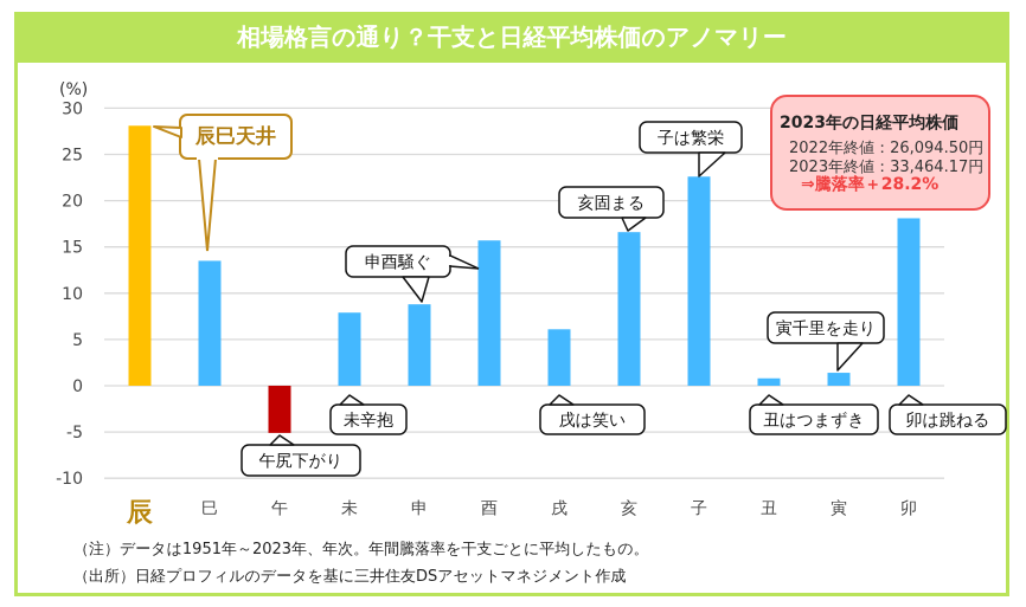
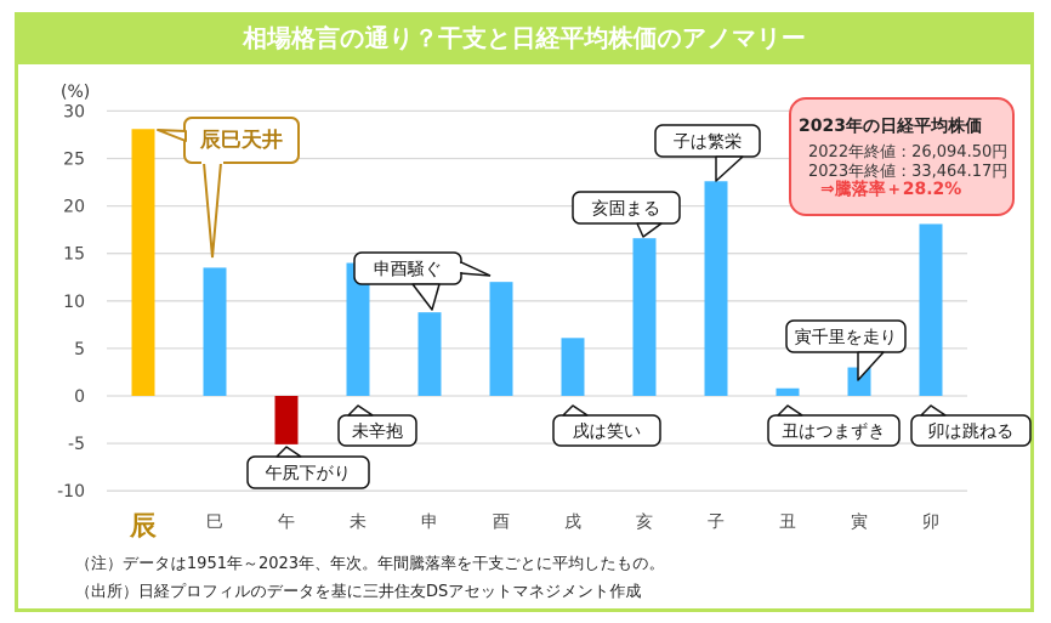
未: 8 -> 14
酉: 16 -> 12
寅: 1 -> 3
